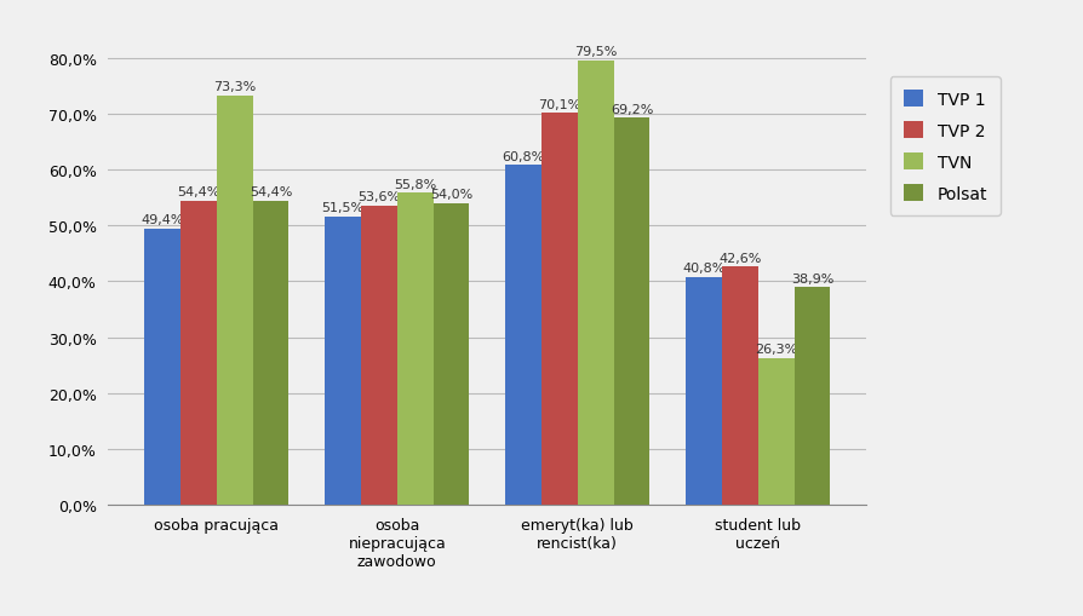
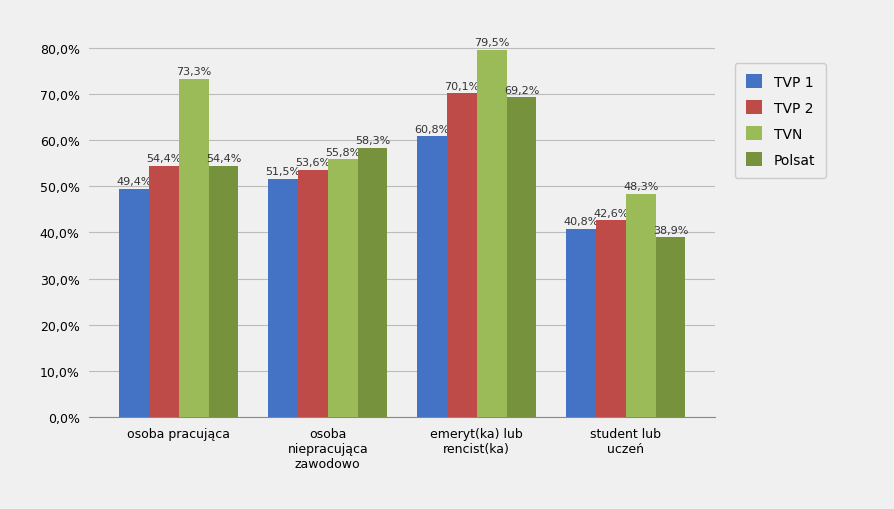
Polsat/osoba niepracująca zawodowo: 54,0% -> 58,3%
TVN/student lub uczeń: 26,3% -> 48,3%
